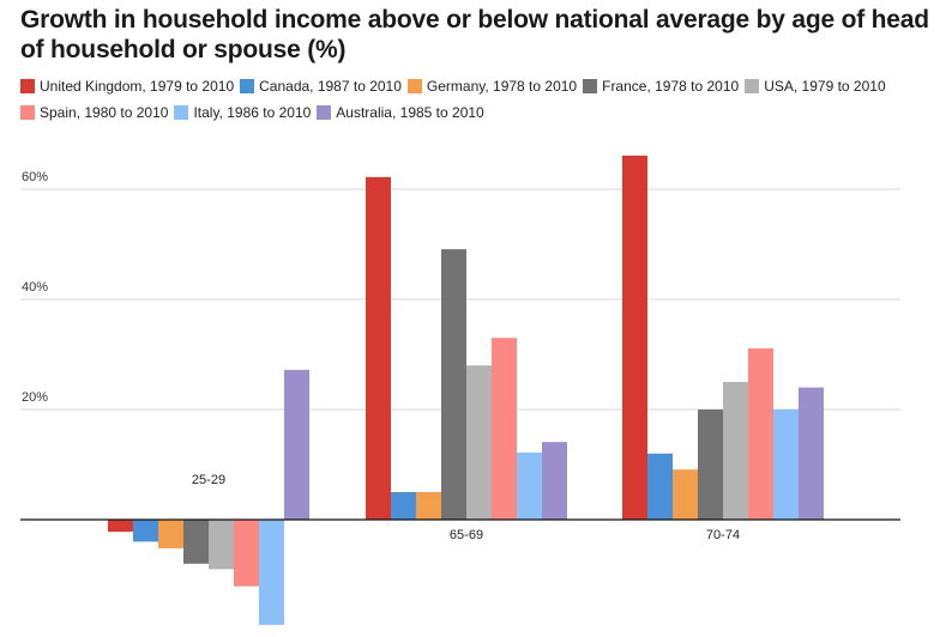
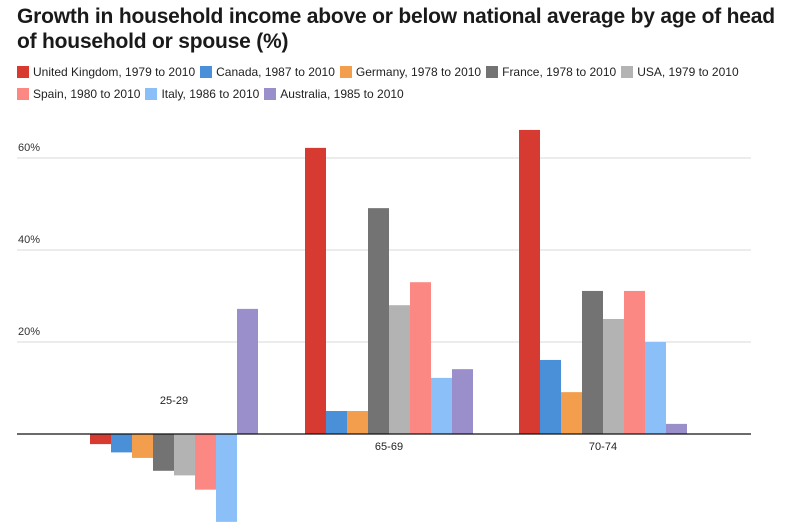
Canada, 1987 to 2010/70-74: 12% -> 16%
France, 1978 to 2010/70-74: 20% -> 31%
Australia, 1985 to 2010/70-74: 24% -> 2%
